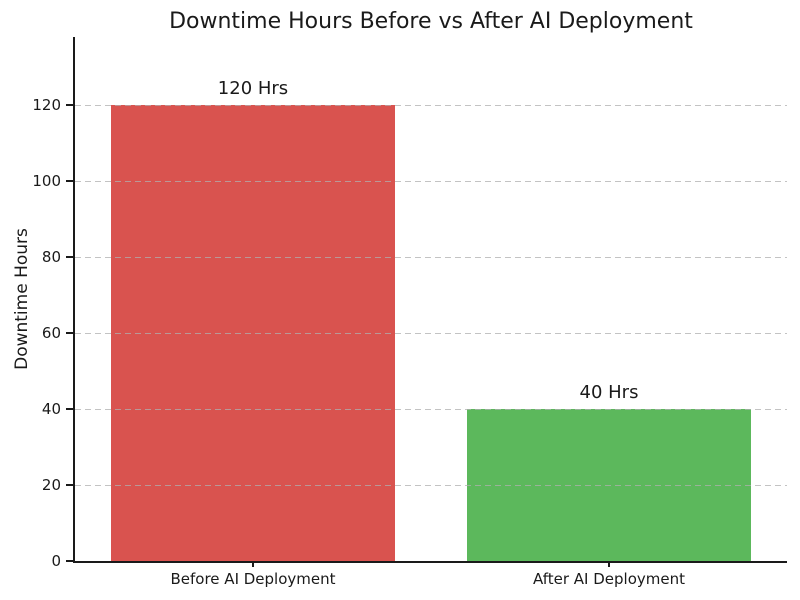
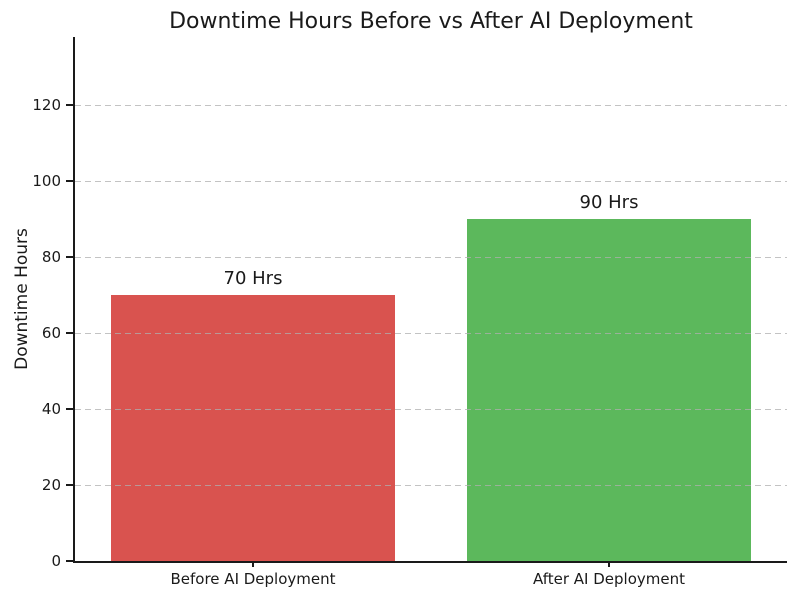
Before AI Deployment: 120 -> 70
After AI Deployment: 40 -> 90
